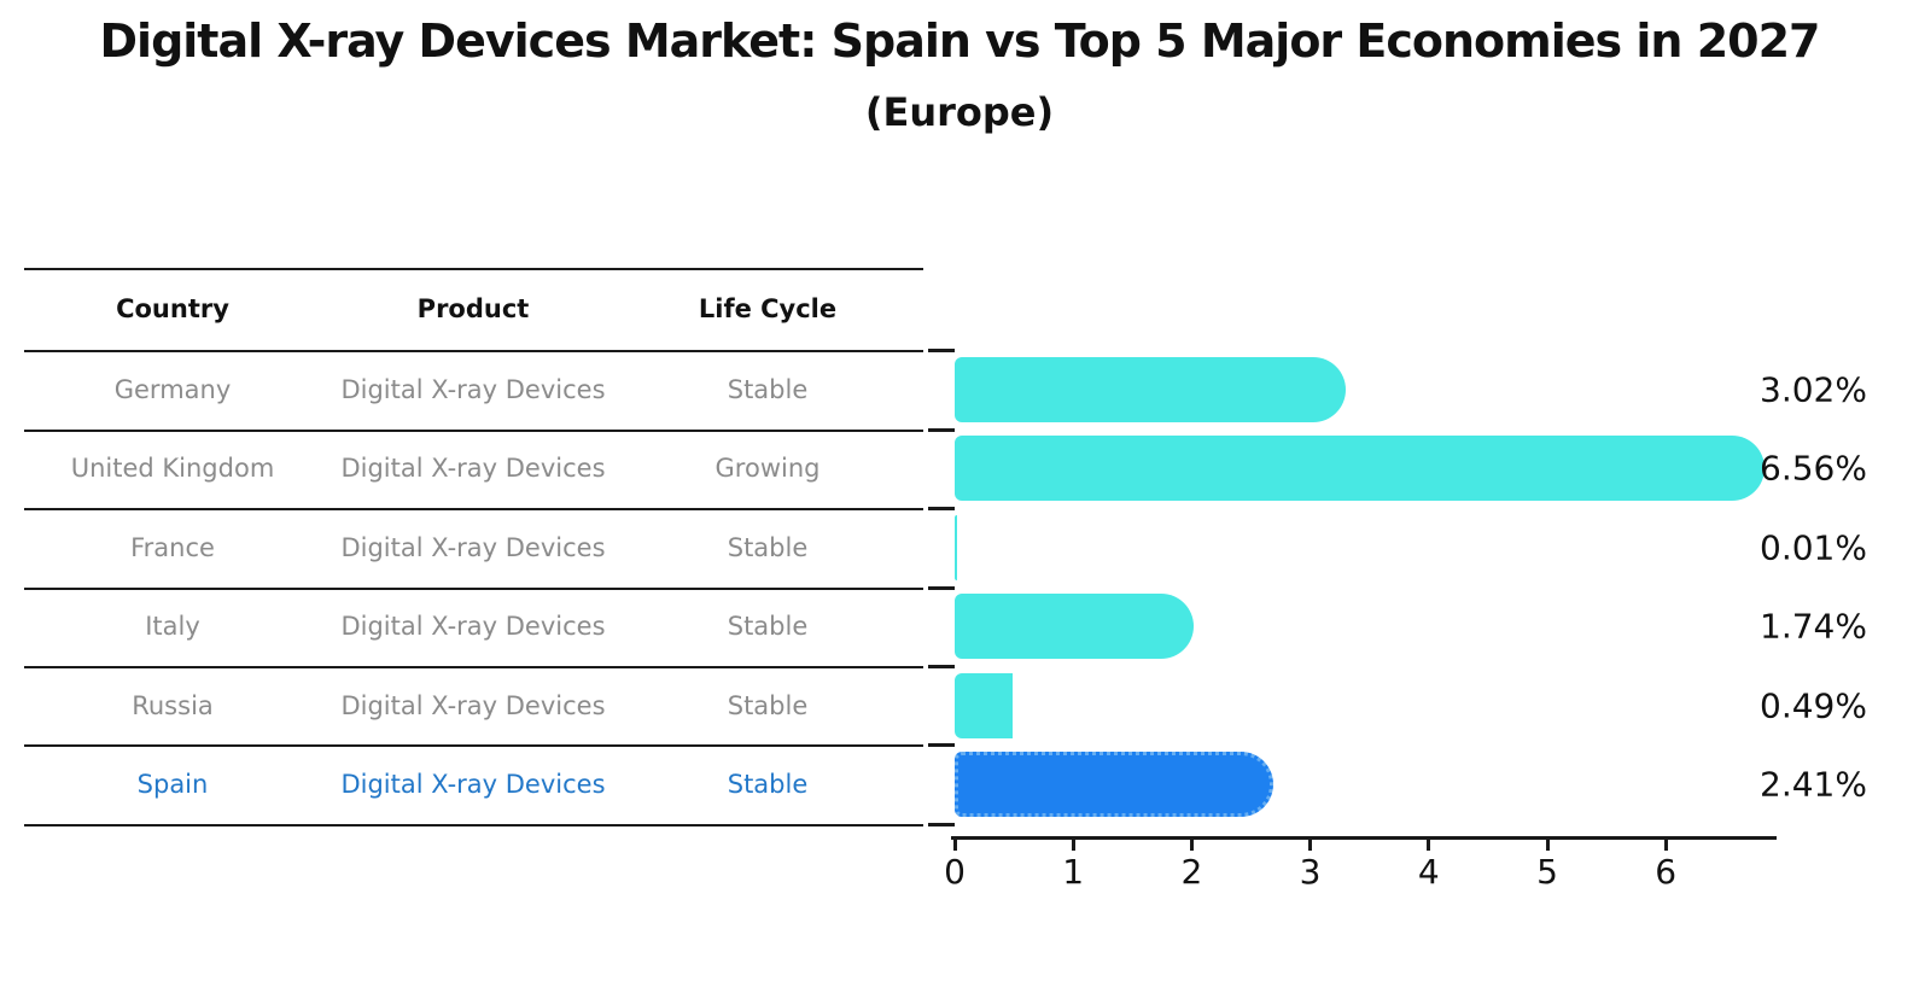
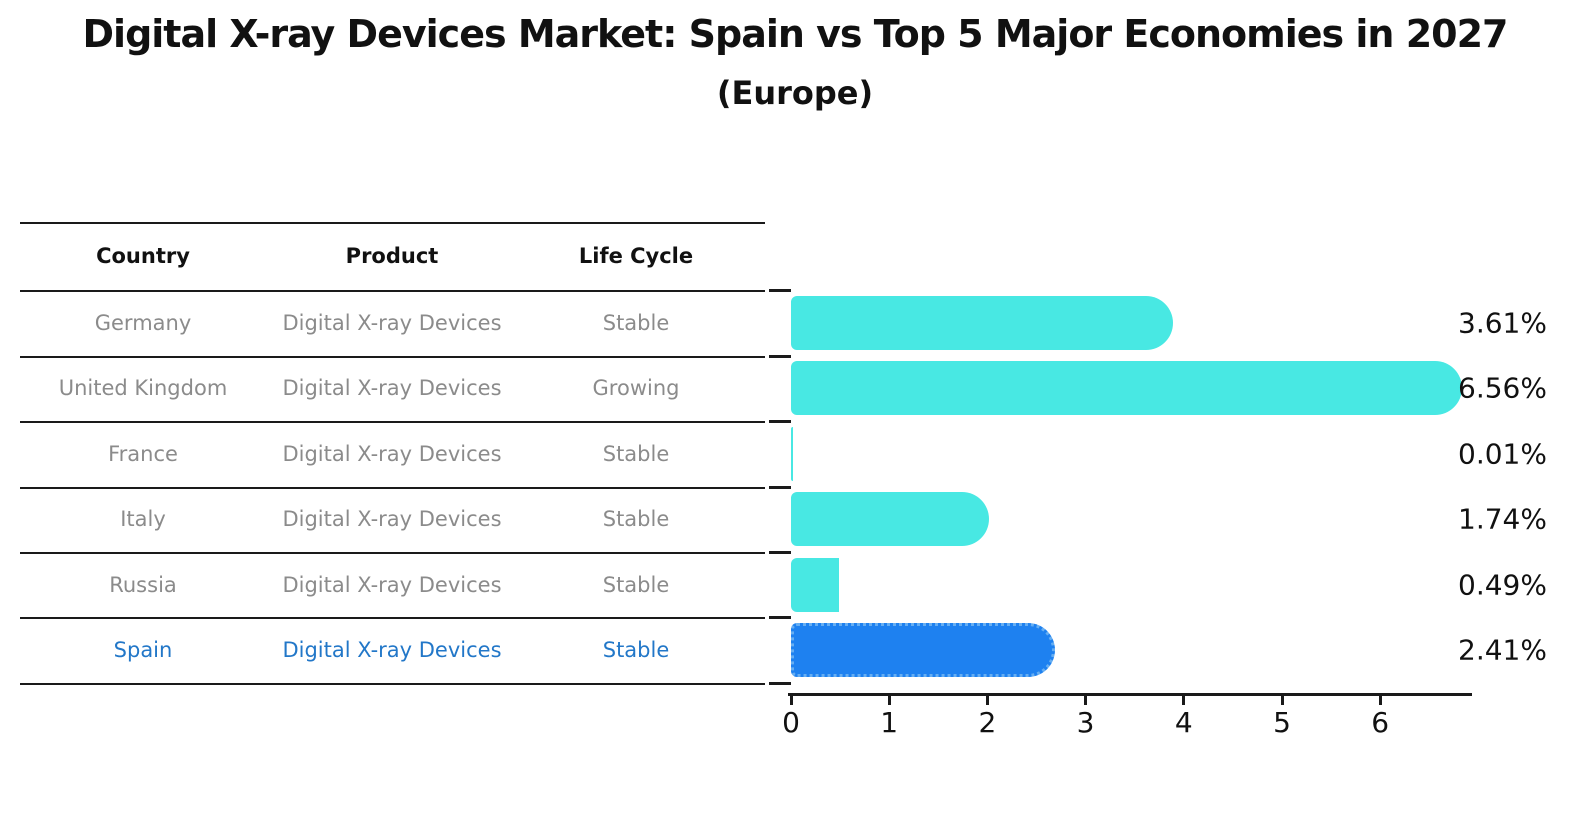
Germany: 3.02% -> 3.61%
